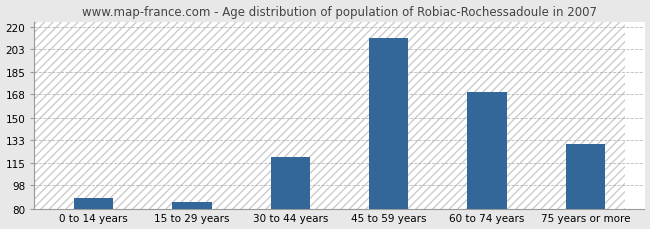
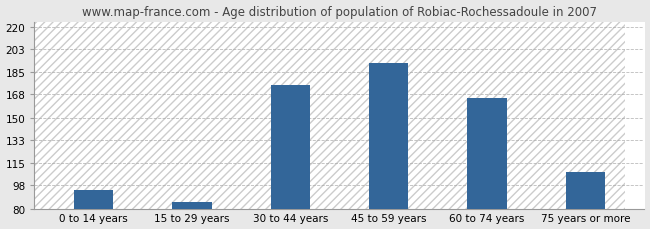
0 to 14 years: 88 -> 94
30 to 44 years: 120 -> 175
45 to 59 years: 211 -> 192
60 to 74 years: 170 -> 165
75 years or more: 130 -> 108
